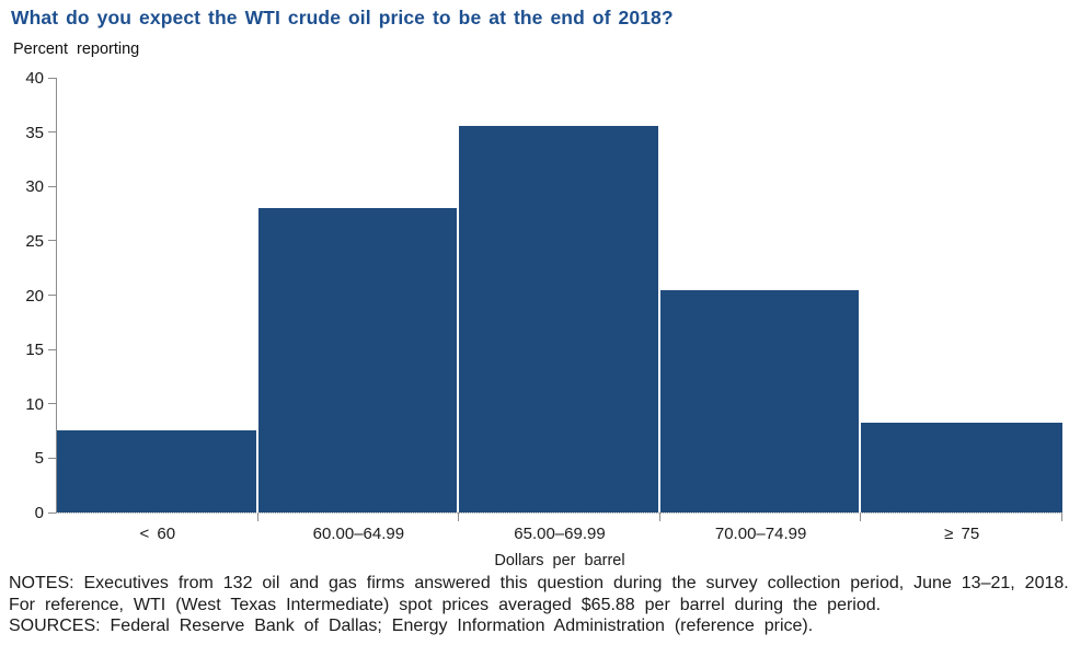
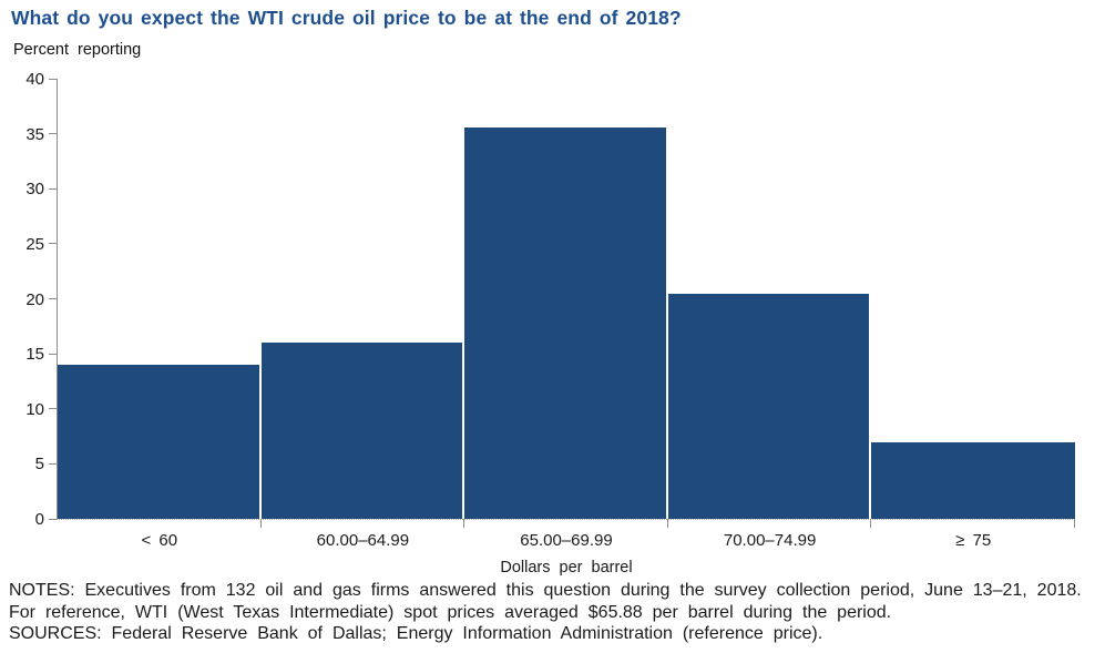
< 60: 8 -> 14
60.00–64.99: 28 -> 16
≥ 75: 8 -> 7
